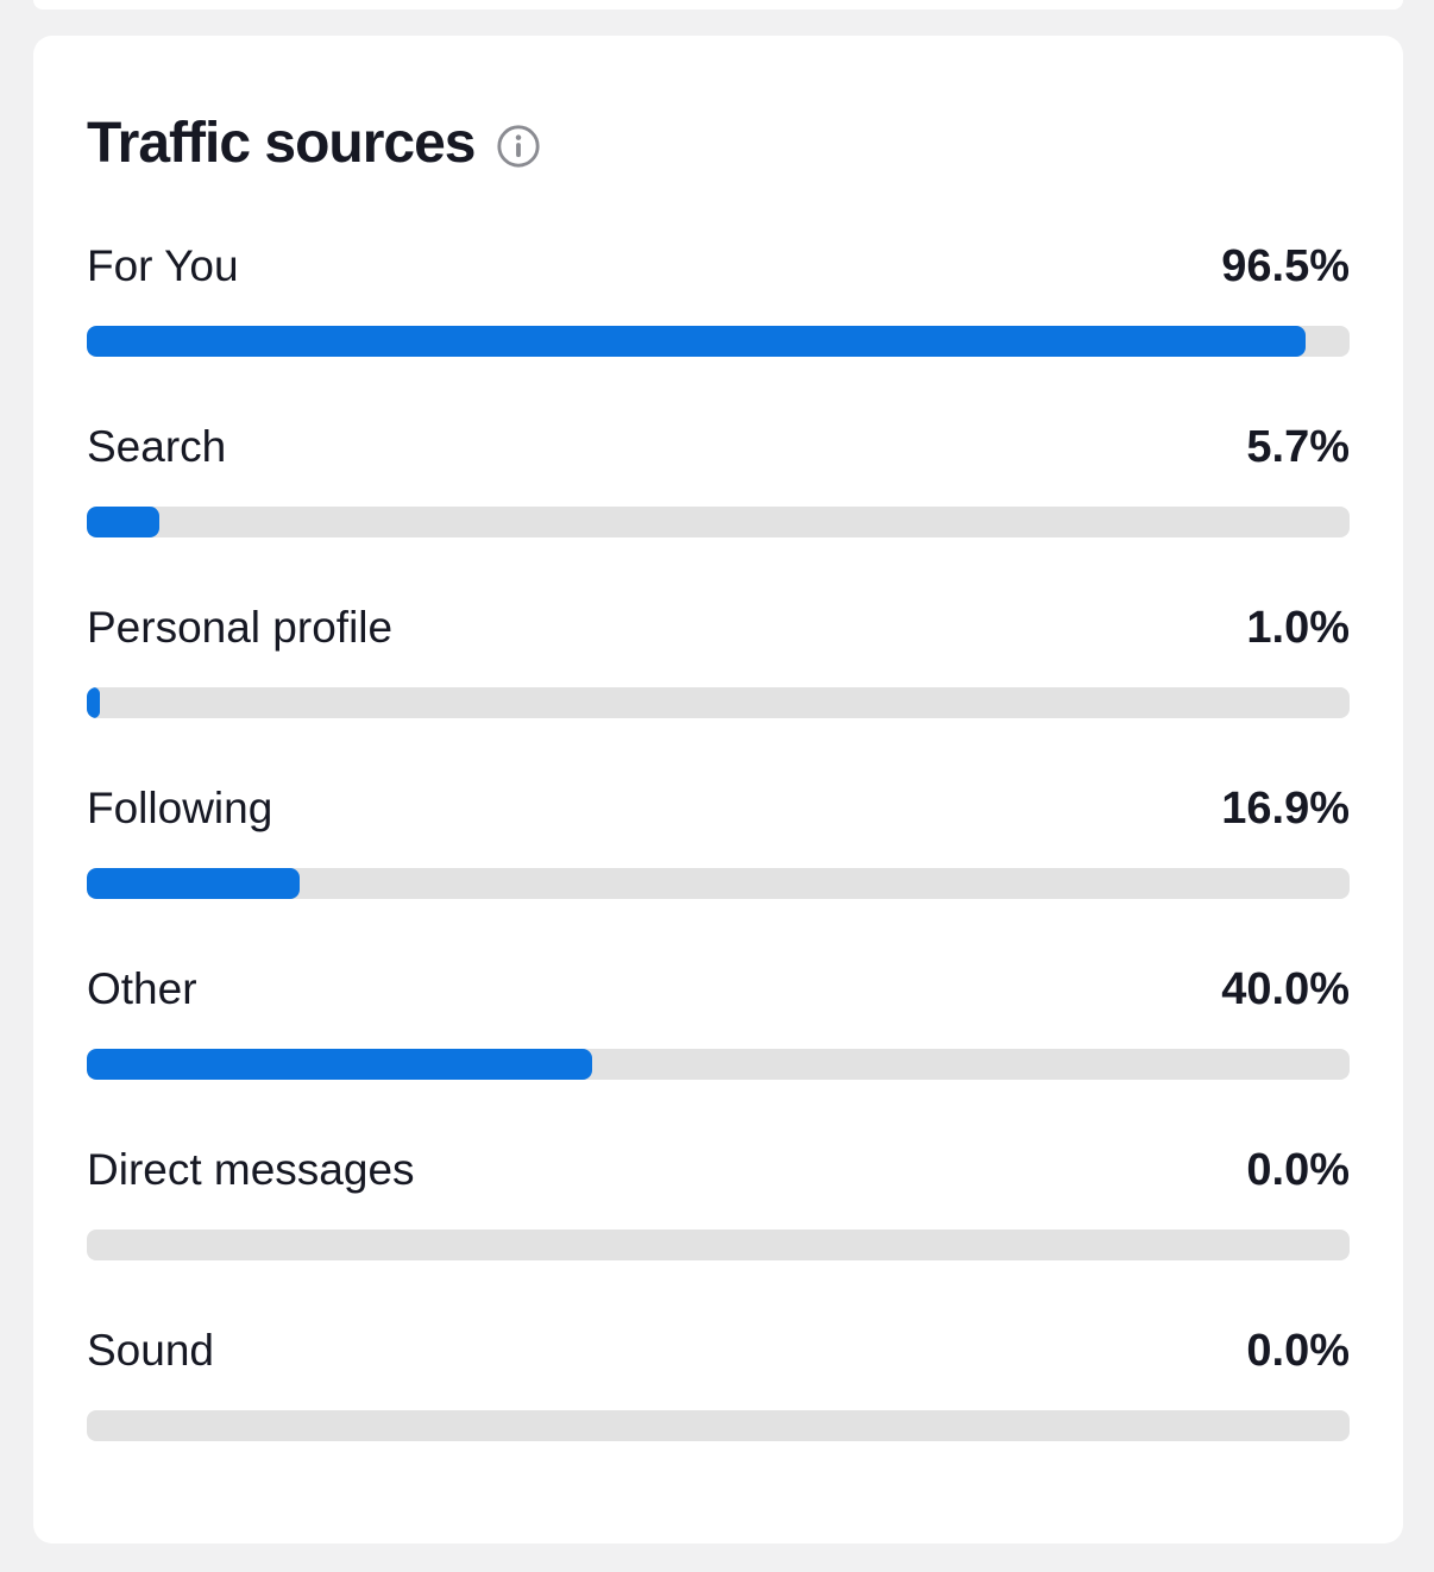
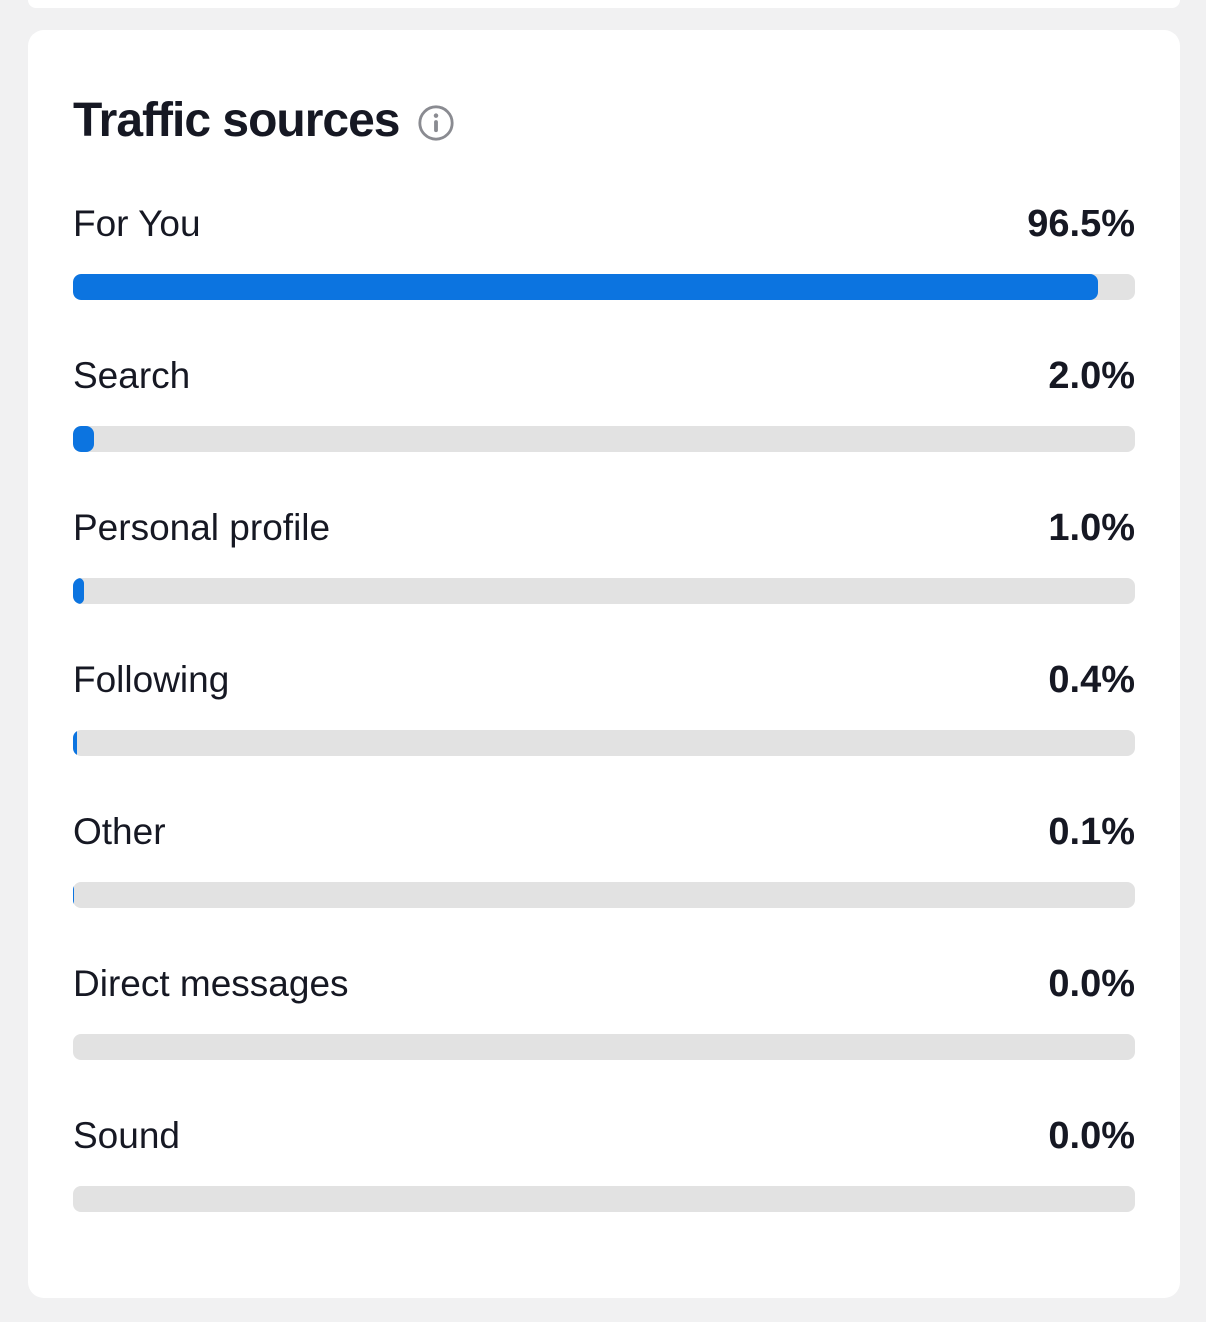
Search: 5.7% -> 2.0%
Following: 16.9% -> 0.4%
Other: 40.0% -> 0.1%
